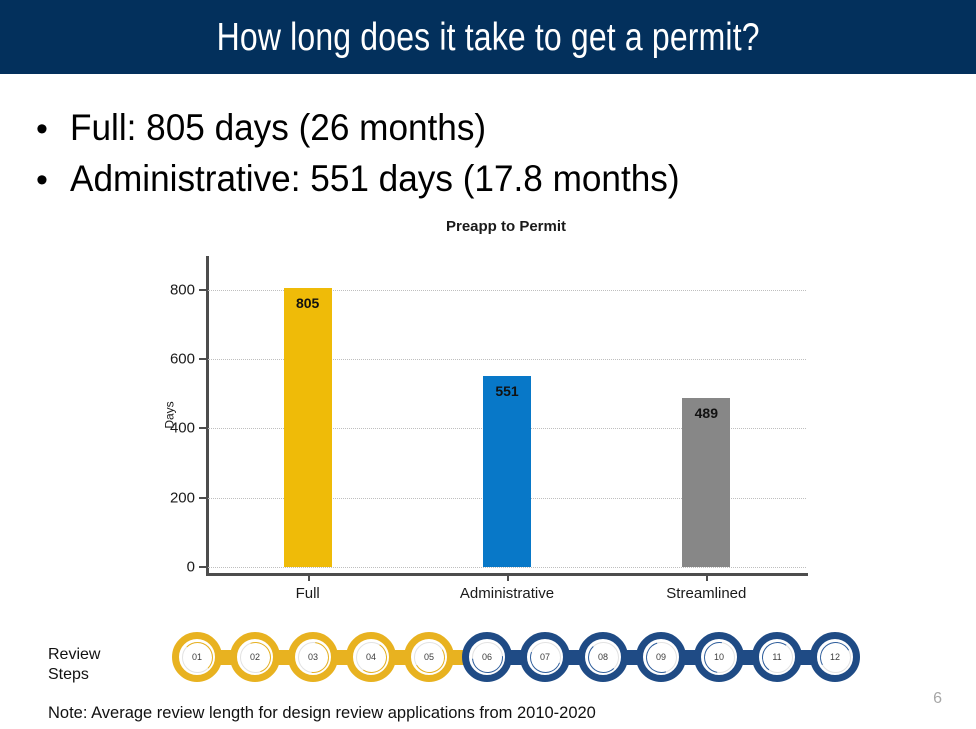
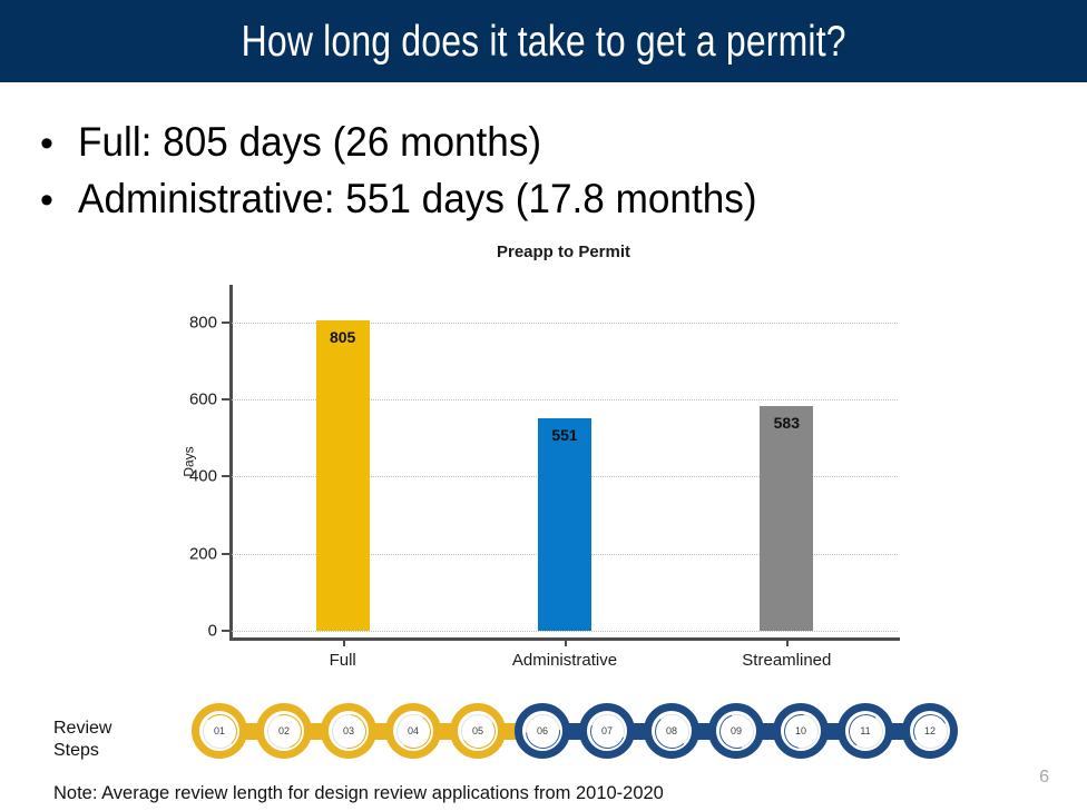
Streamlined: 489 -> 583
